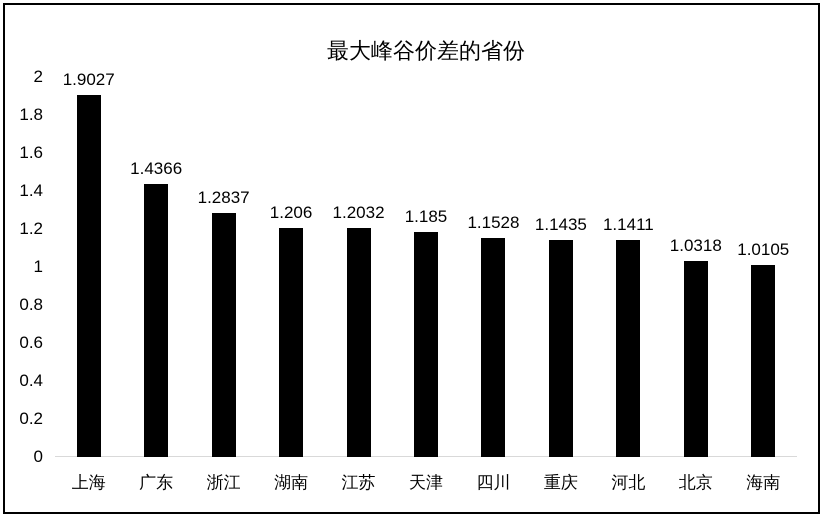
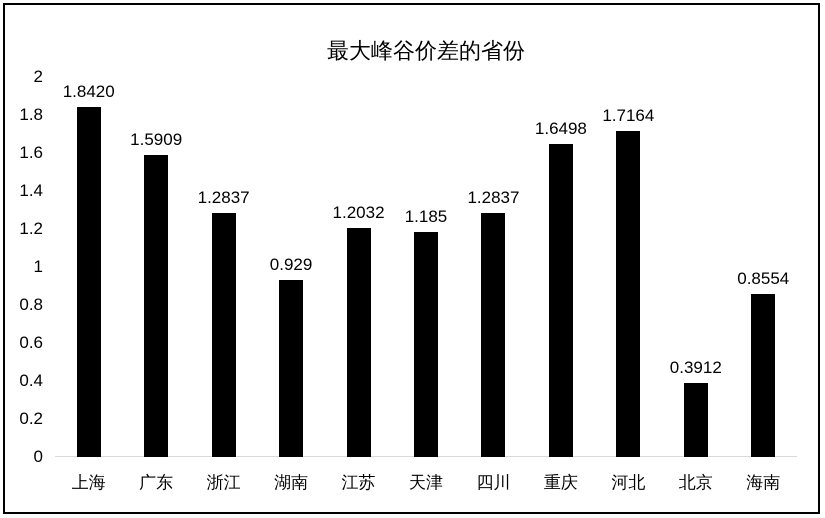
上海: 1.9027 -> 1.8420
广东: 1.4366 -> 1.5909
湖南: 1.206 -> 0.929
四川: 1.1528 -> 1.2837
重庆: 1.1435 -> 1.6498
河北: 1.1411 -> 1.7164
北京: 1.0318 -> 0.3912
海南: 1.0105 -> 0.8554
